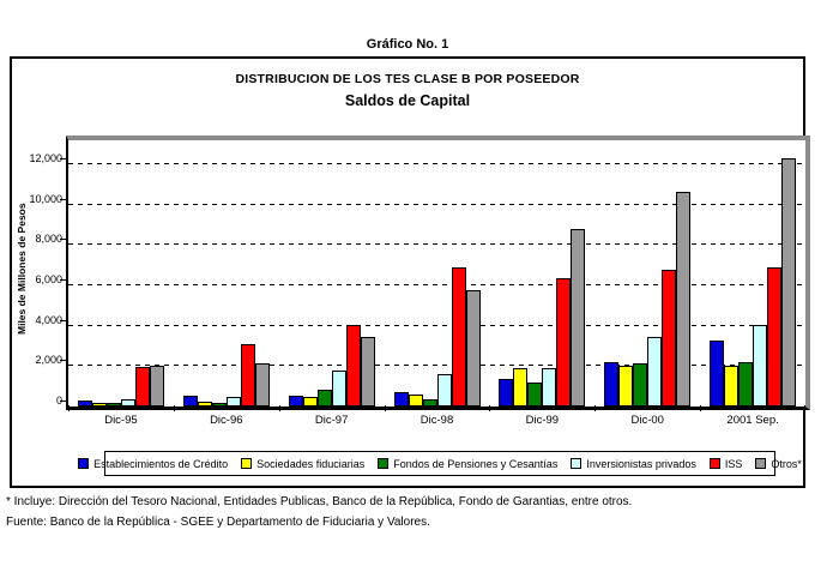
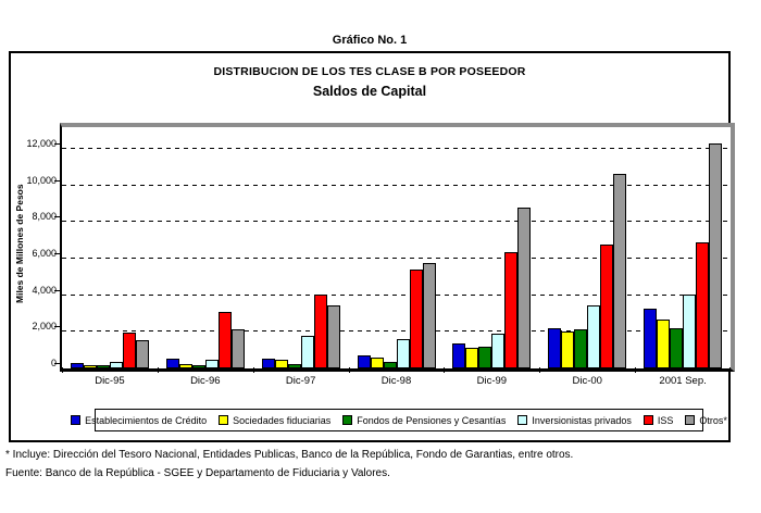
Otros*/Dic-95: 1900 -> 1400
Fondos de Pensiones y Cesantías/Dic-97: 700 -> 100
ISS/Dic-98: 6800 -> 5300
Sociedades fiduciarias/Dic-99: 1800 -> 1000
Sociedades fiduciarias/2001 Sep.: 1900 -> 2600
